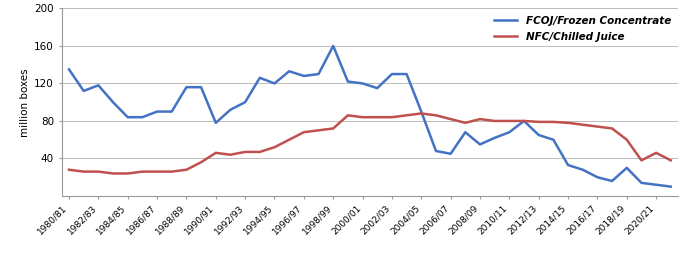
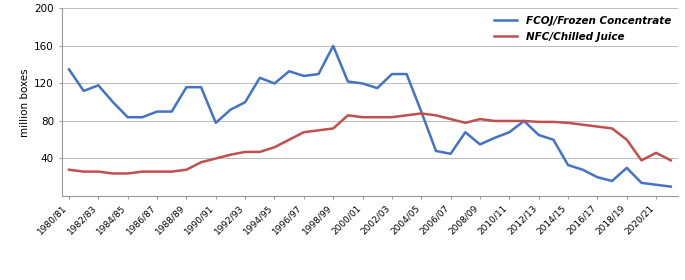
NFC/Chilled Juice/1990/91: 46 -> 40
